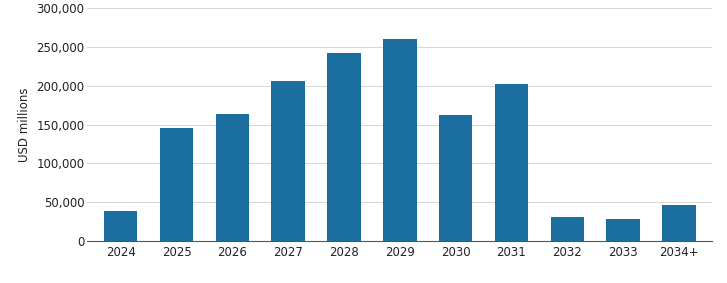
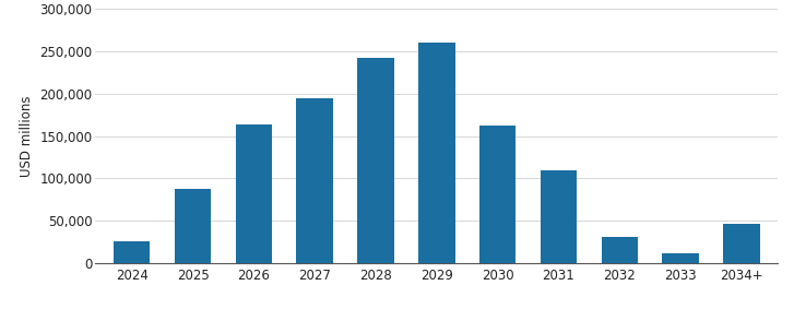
2024: 38,000 -> 25,000
2025: 146,000 -> 87,000
2027: 206,000 -> 195,000
2031: 202,000 -> 109,000
2033: 28,000 -> 11,000
